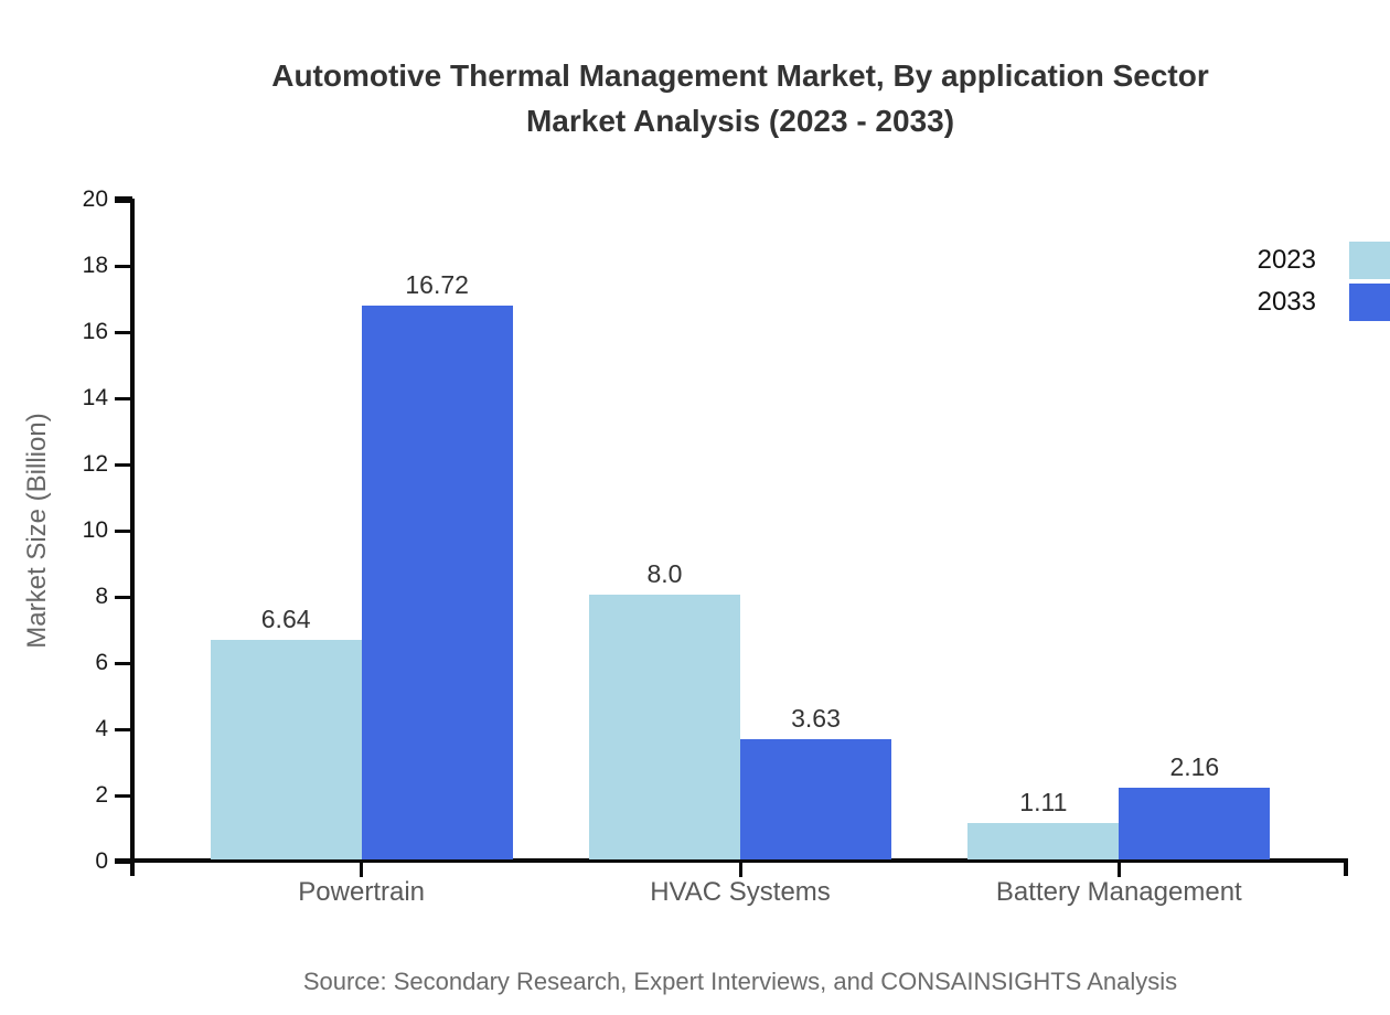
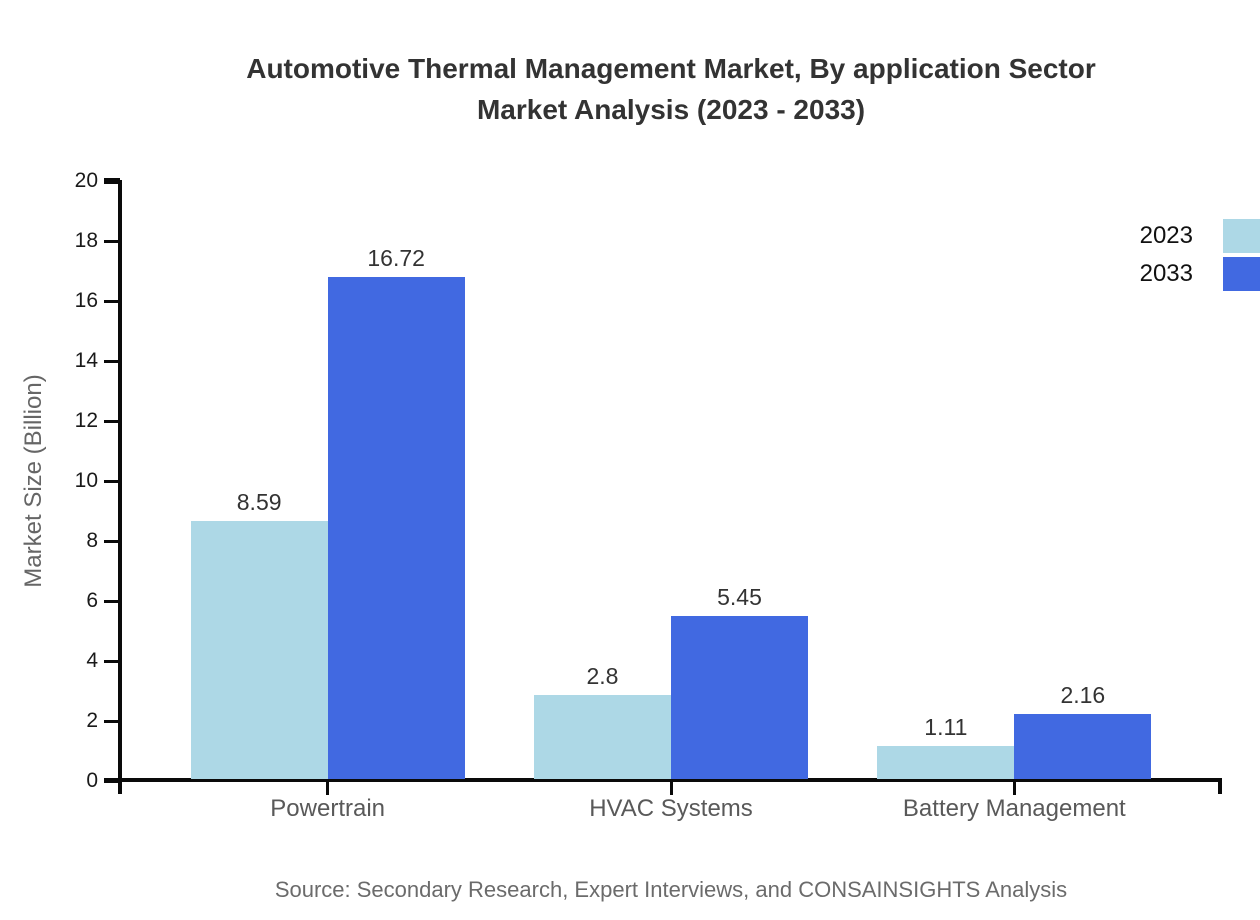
2023/Powertrain: 6.64 -> 8.59
2023/HVAC Systems: 8.0 -> 2.8
2033/HVAC Systems: 3.63 -> 5.45
